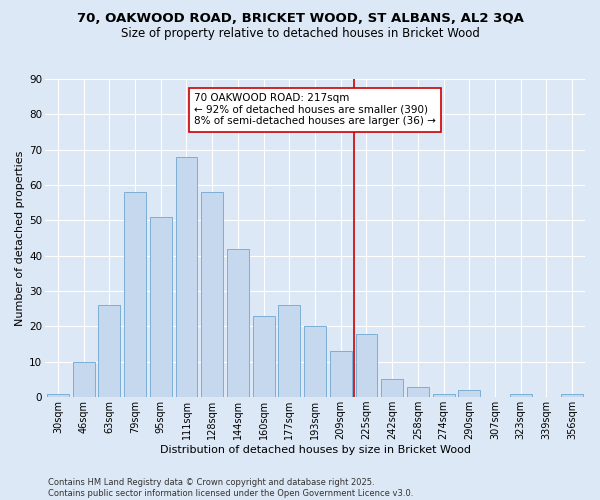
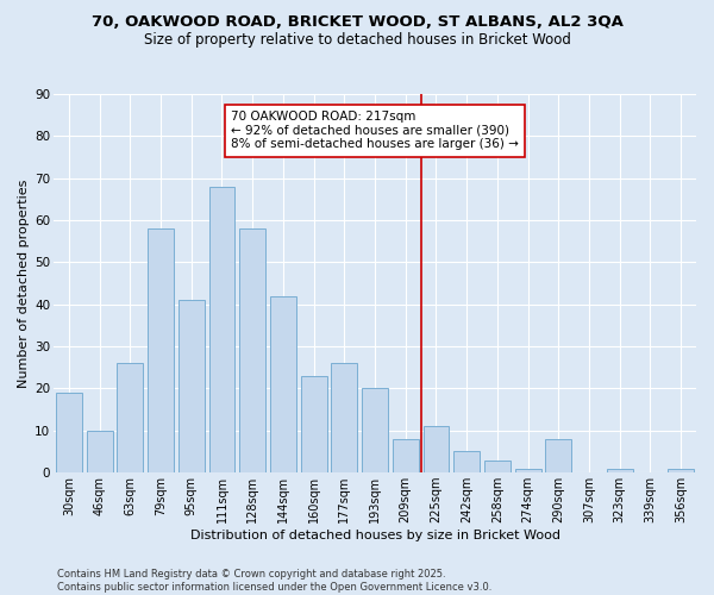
30sqm: 1 -> 19
95sqm: 51 -> 41
209sqm: 13 -> 8
225sqm: 18 -> 11
290sqm: 2 -> 8
